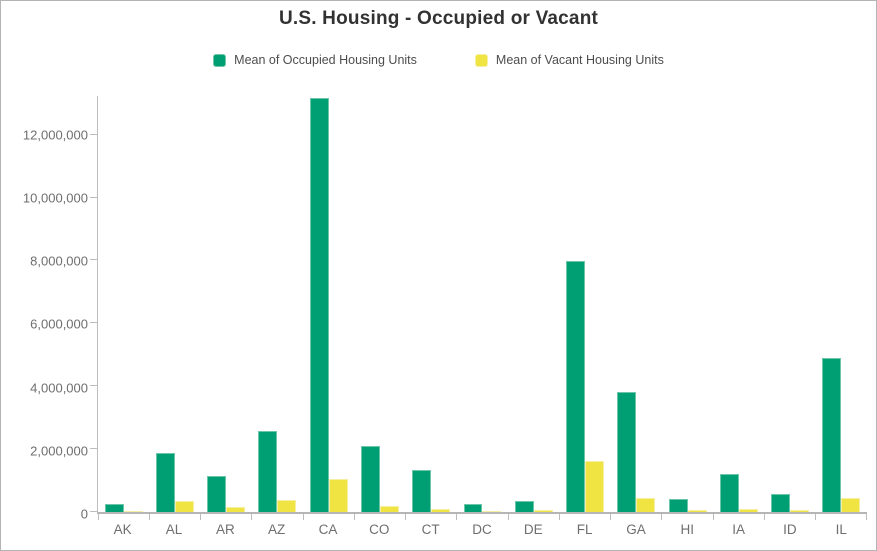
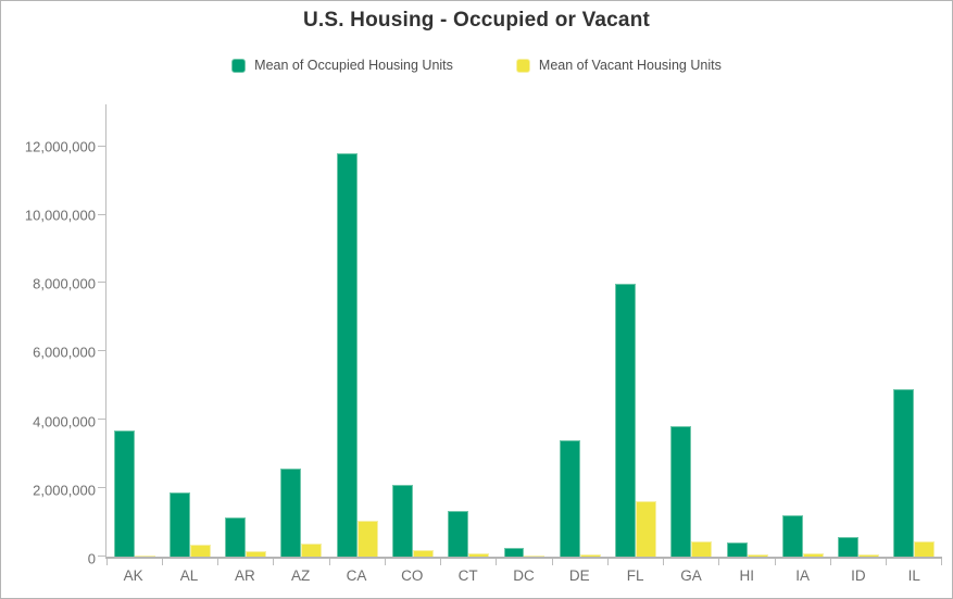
Mean of Occupied Housing Units/AK: 200000 -> 3700000
Mean of Occupied Housing Units/CA: 13200000 -> 11800000
Mean of Occupied Housing Units/DE: 300000 -> 3400000
